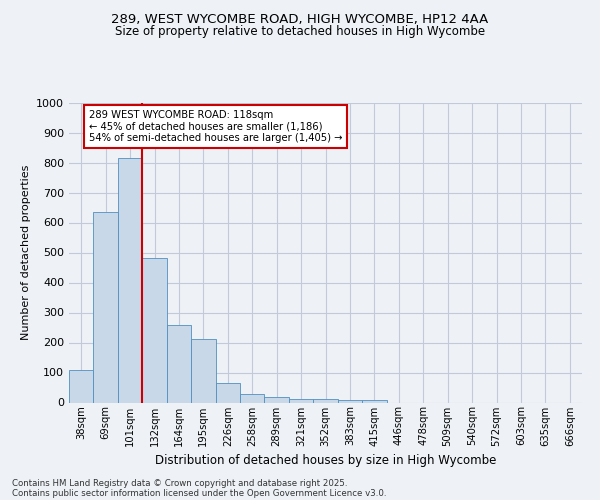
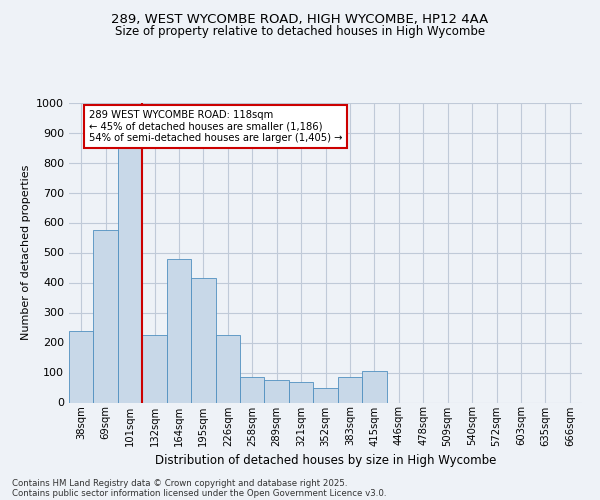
38sqm: 110 -> 240
69sqm: 635 -> 575
101sqm: 815 -> 850
132sqm: 483 -> 225
164sqm: 258 -> 480
195sqm: 213 -> 415
226sqm: 65 -> 225
258sqm: 27 -> 85
289sqm: 19 -> 75
321sqm: 12 -> 70
352sqm: 12 -> 50
383sqm: 8 -> 85
415sqm: 8 -> 105
